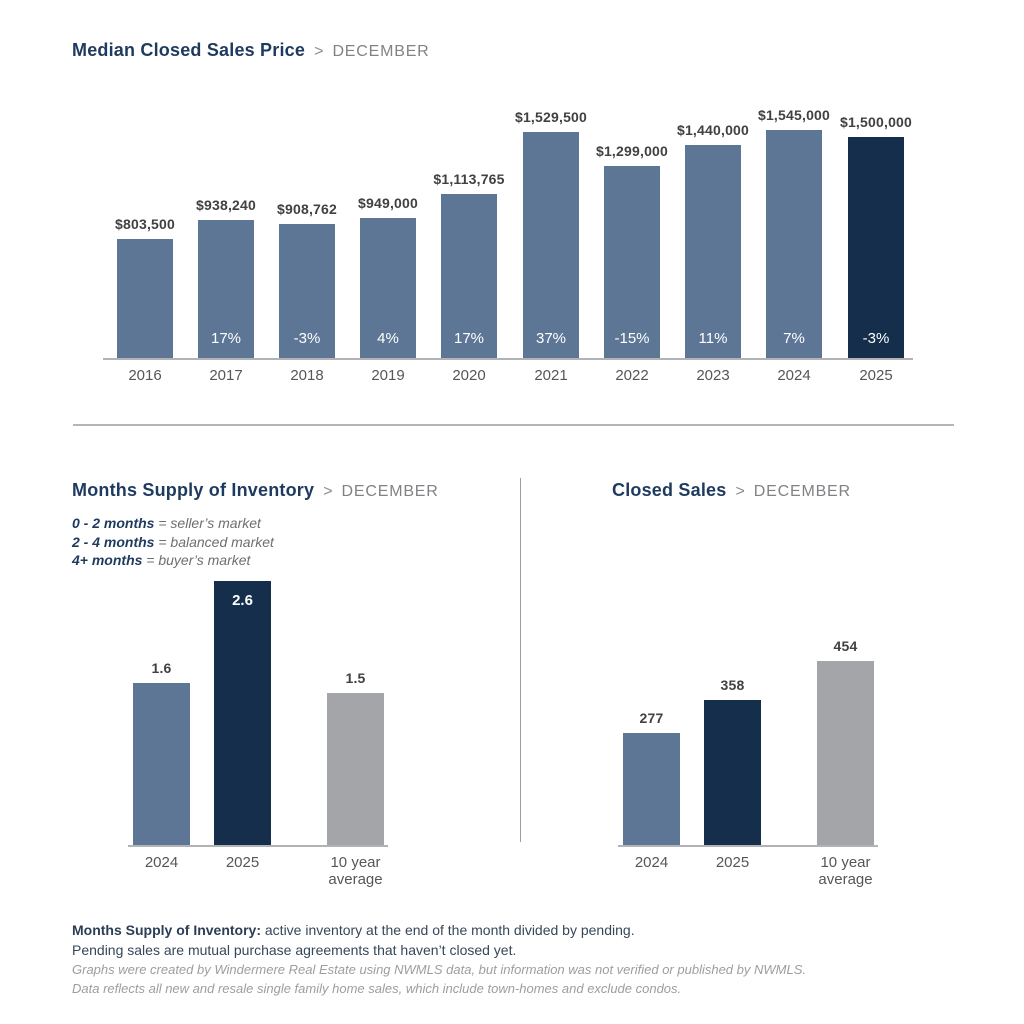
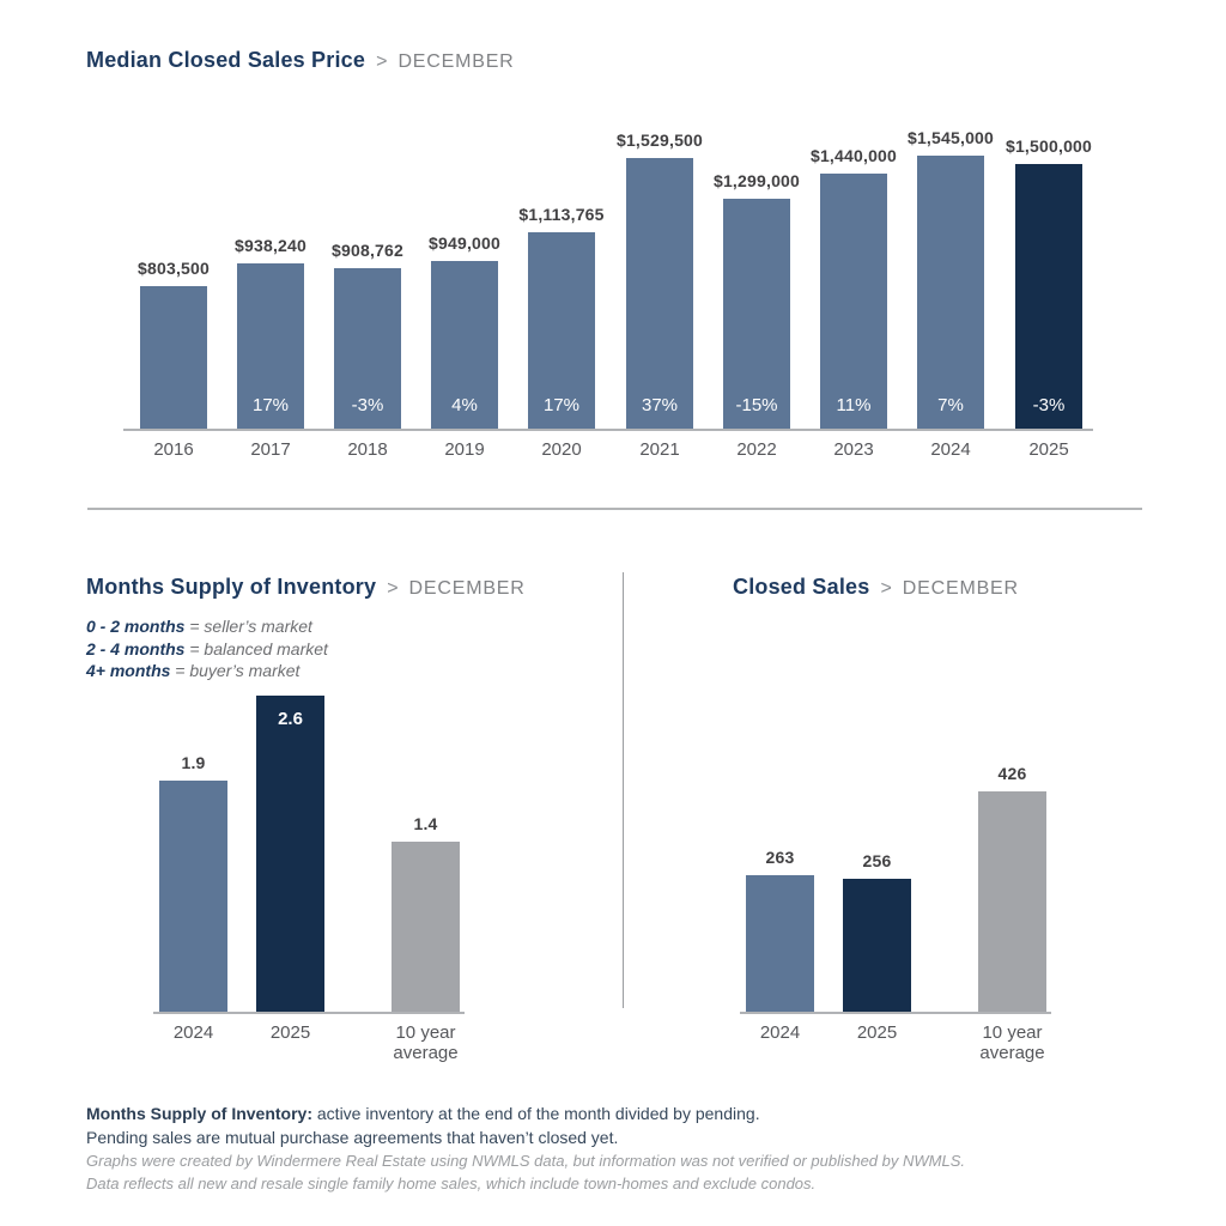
Months Supply of Inventory/2024: 1.6 -> 1.9
Months Supply of Inventory/10 year average: 1.5 -> 1.4
Closed Sales/2024: 277 -> 263
Closed Sales/2025: 358 -> 256
Closed Sales/10 year average: 454 -> 426
